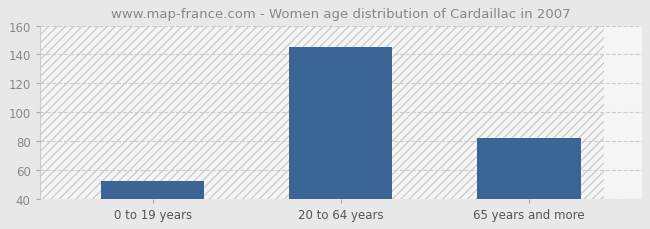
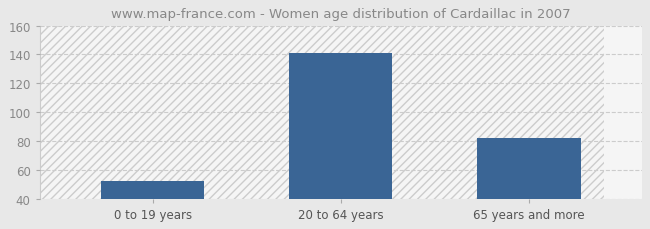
20 to 64 years: 145 -> 141
